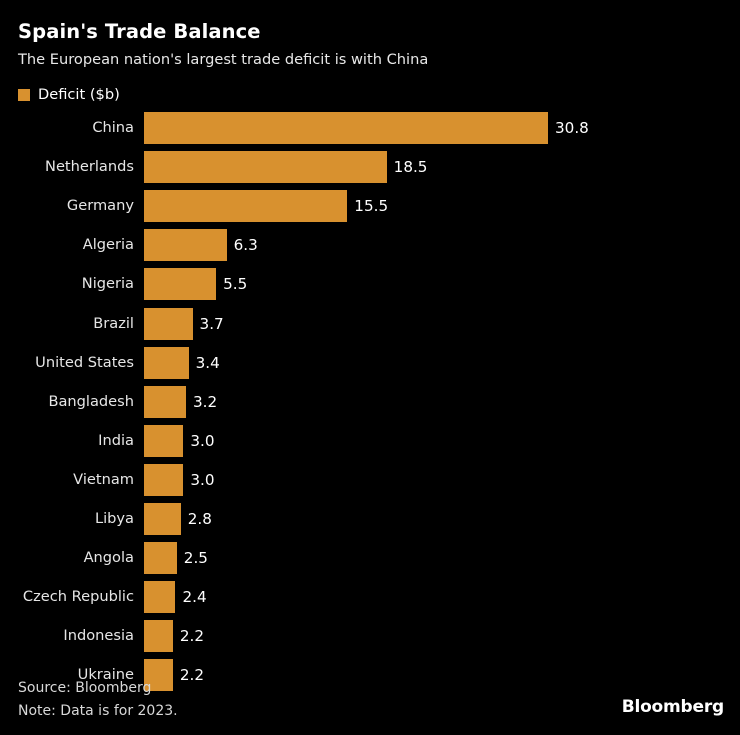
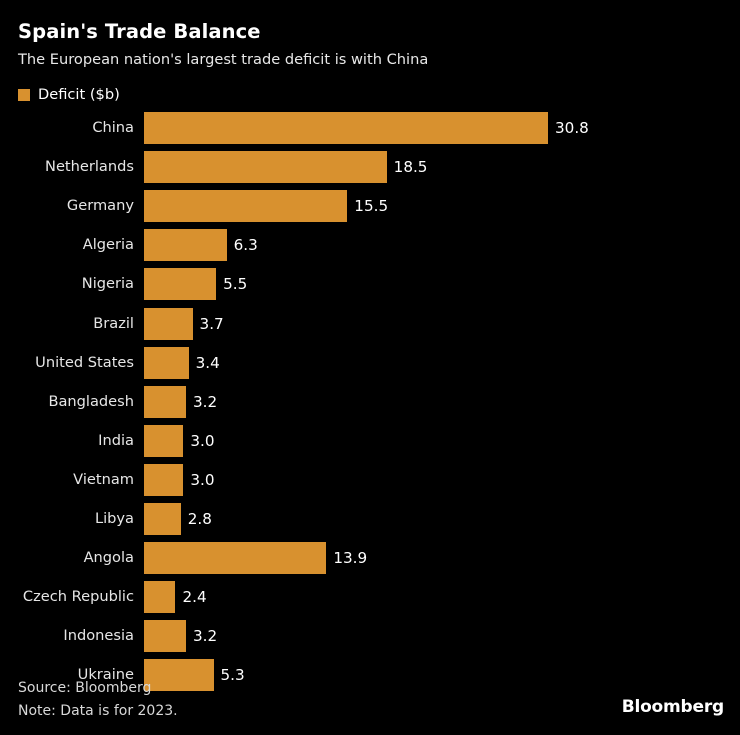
Angola: 2.5 -> 13.9
Indonesia: 2.2 -> 3.2
Ukraine: 2.2 -> 5.3
